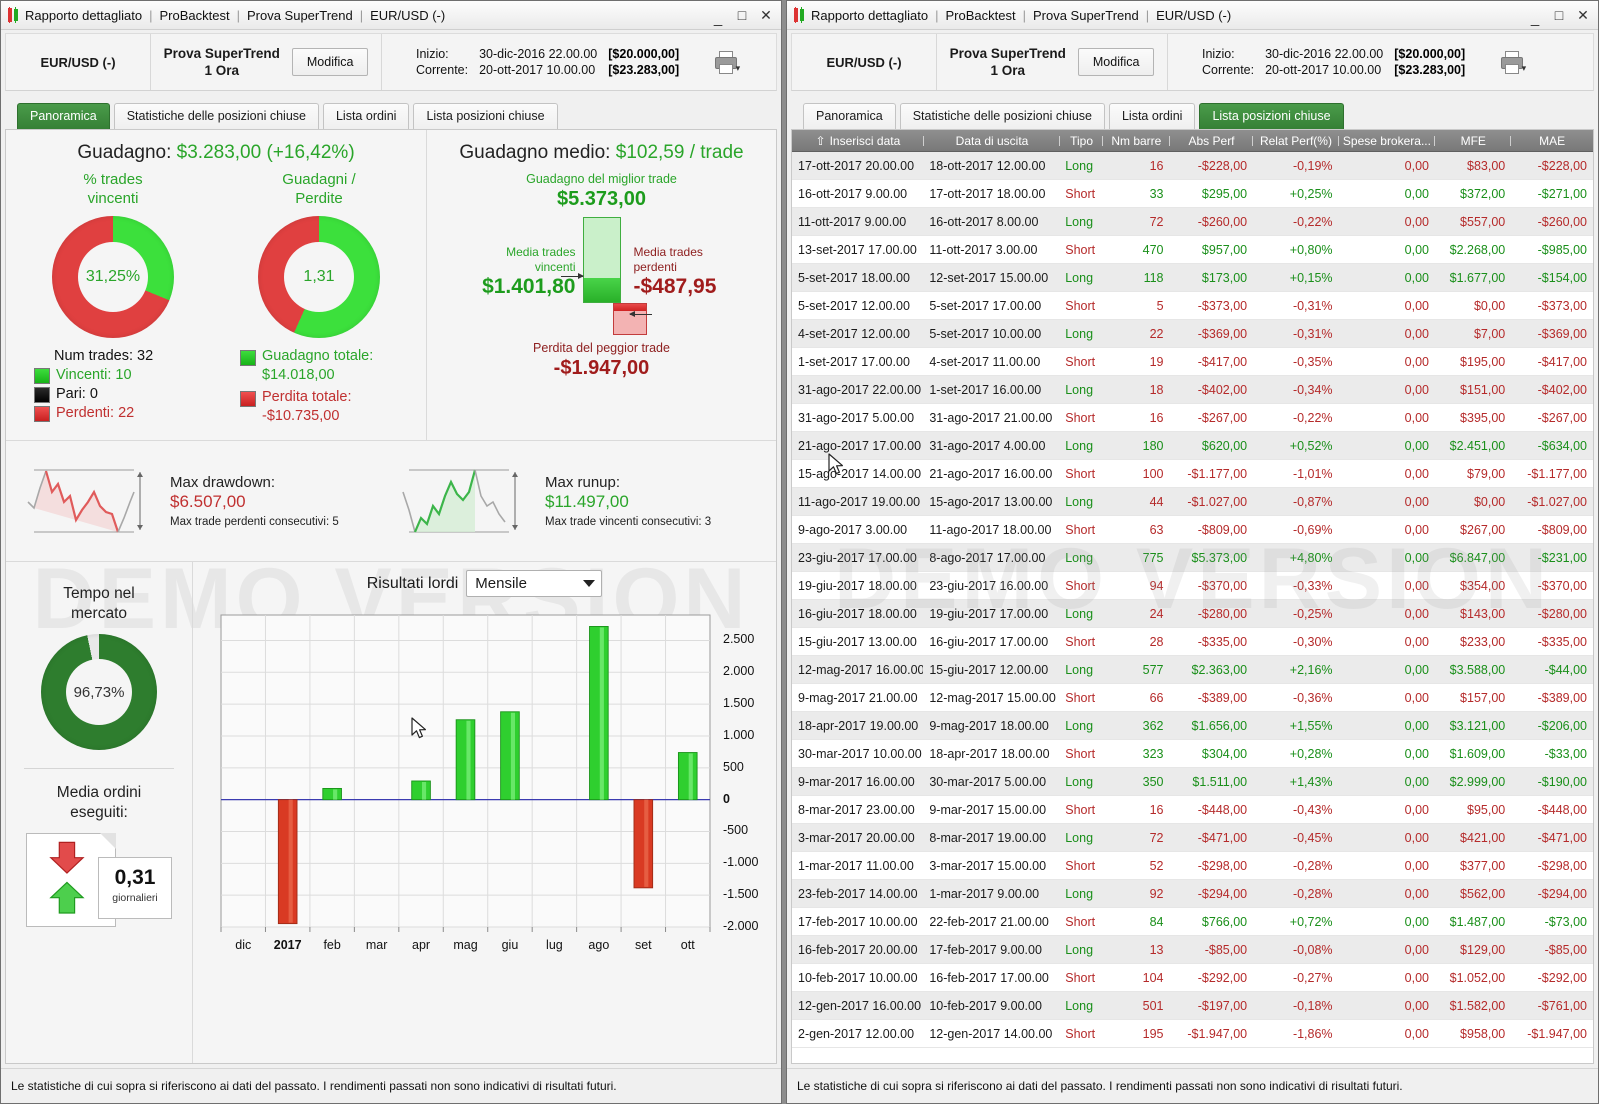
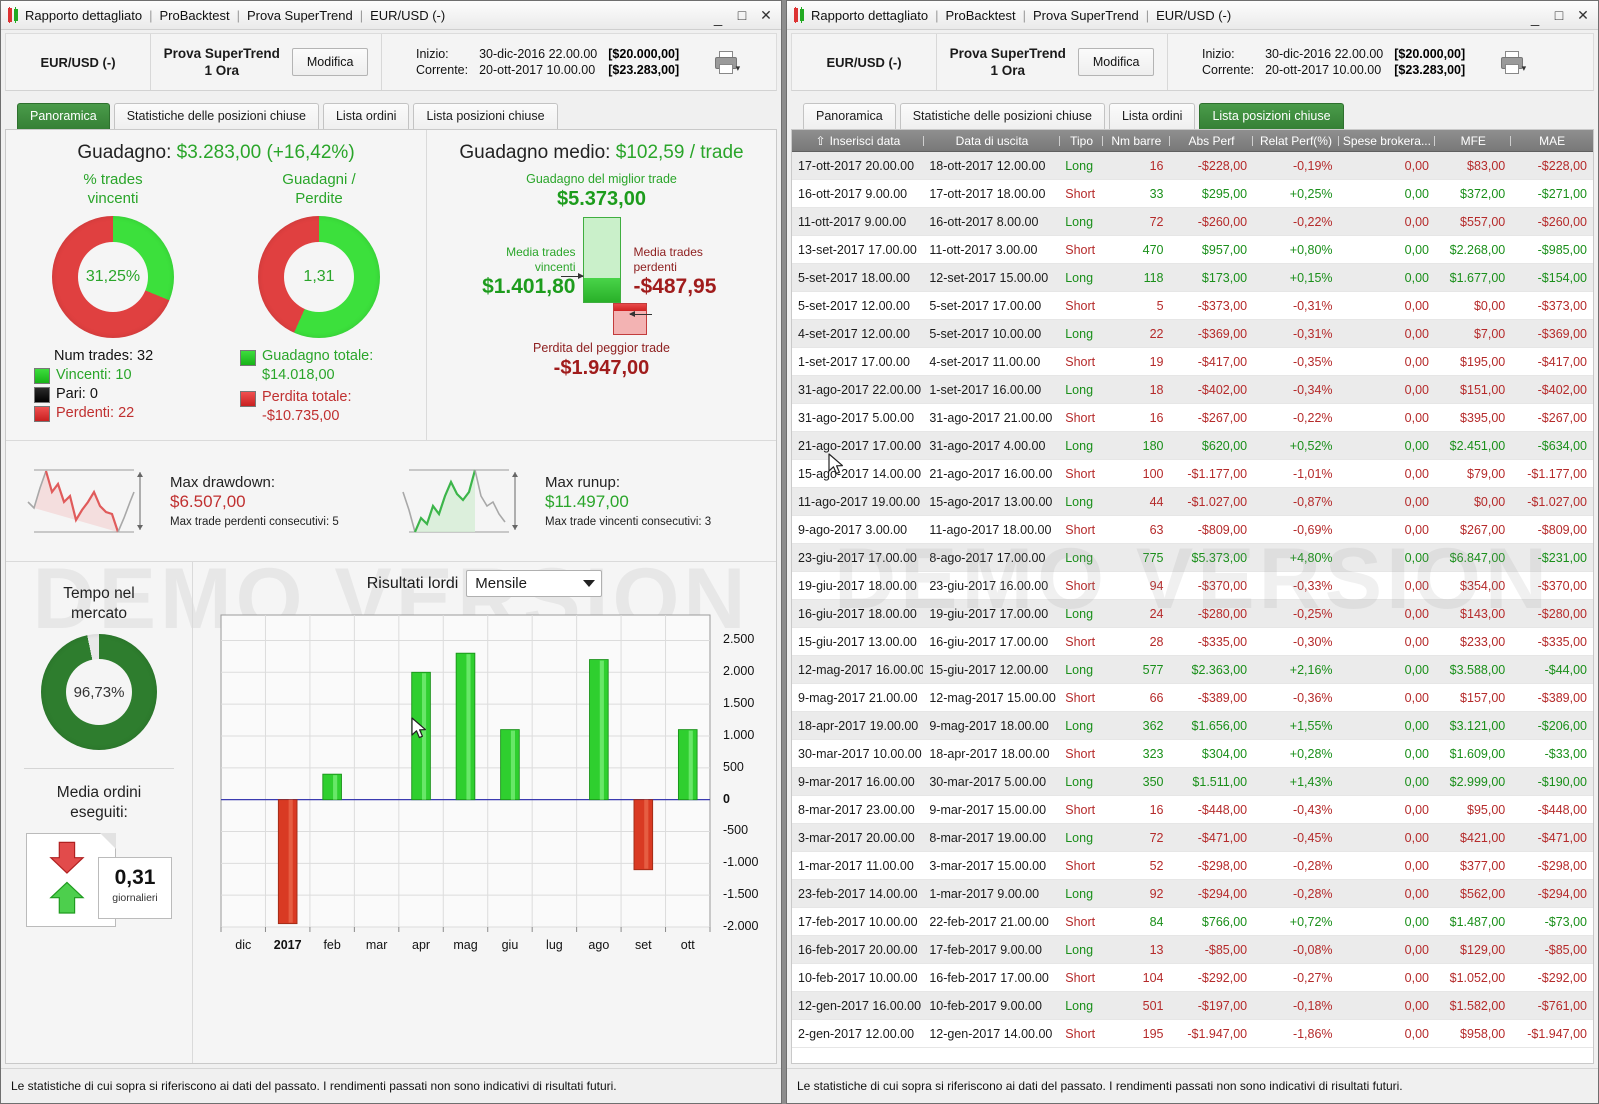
feb: 200 -> 400
apr: 300 -> 2000
mag: 1300 -> 2300
giu: 1400 -> 1100
ago: 2700 -> 2200
set: -1400 -> -1100
ott: 700 -> 1100
